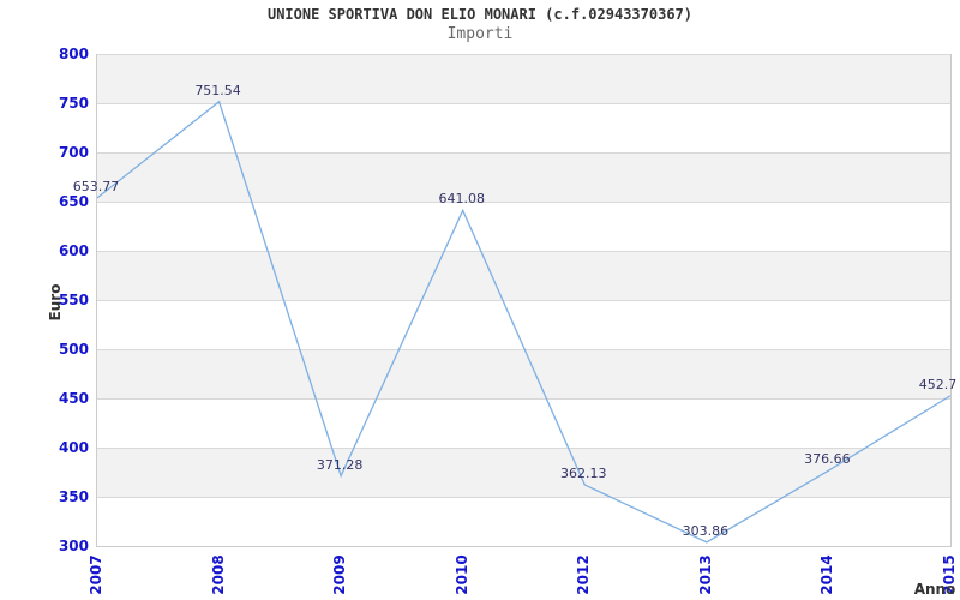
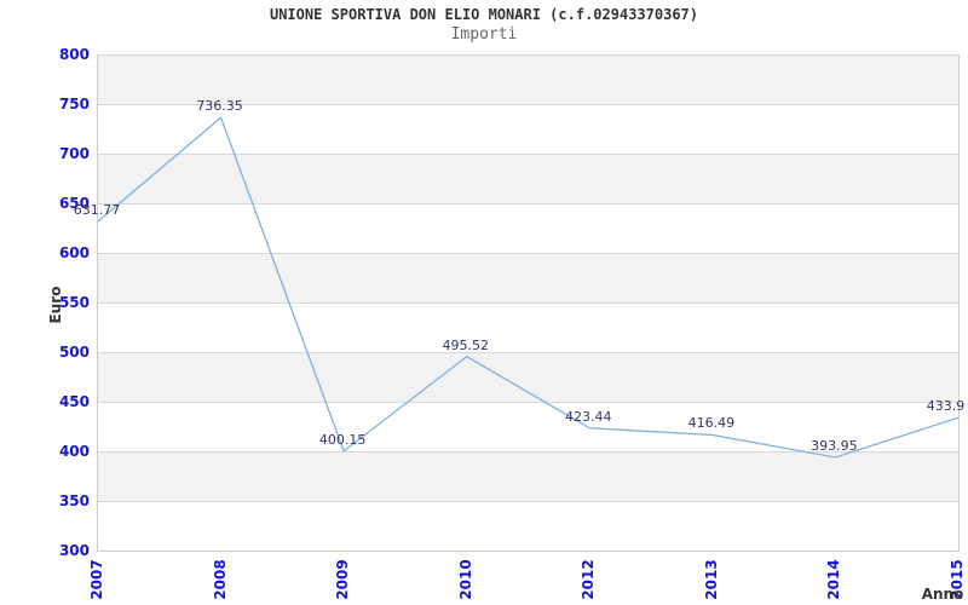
2007: 653.77 -> 631.77
2008: 751.54 -> 736.35
2009: 371.28 -> 400.15
2010: 641.08 -> 495.52
2012: 362.13 -> 423.44
2013: 303.86 -> 416.49
2014: 376.66 -> 393.95
2015: 452.7 -> 433.9
